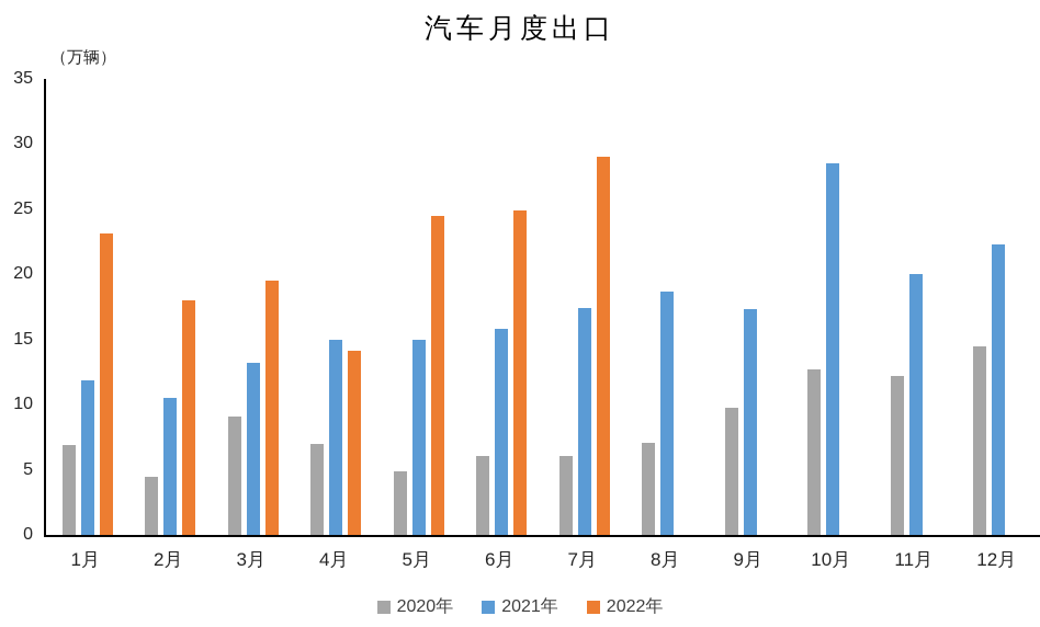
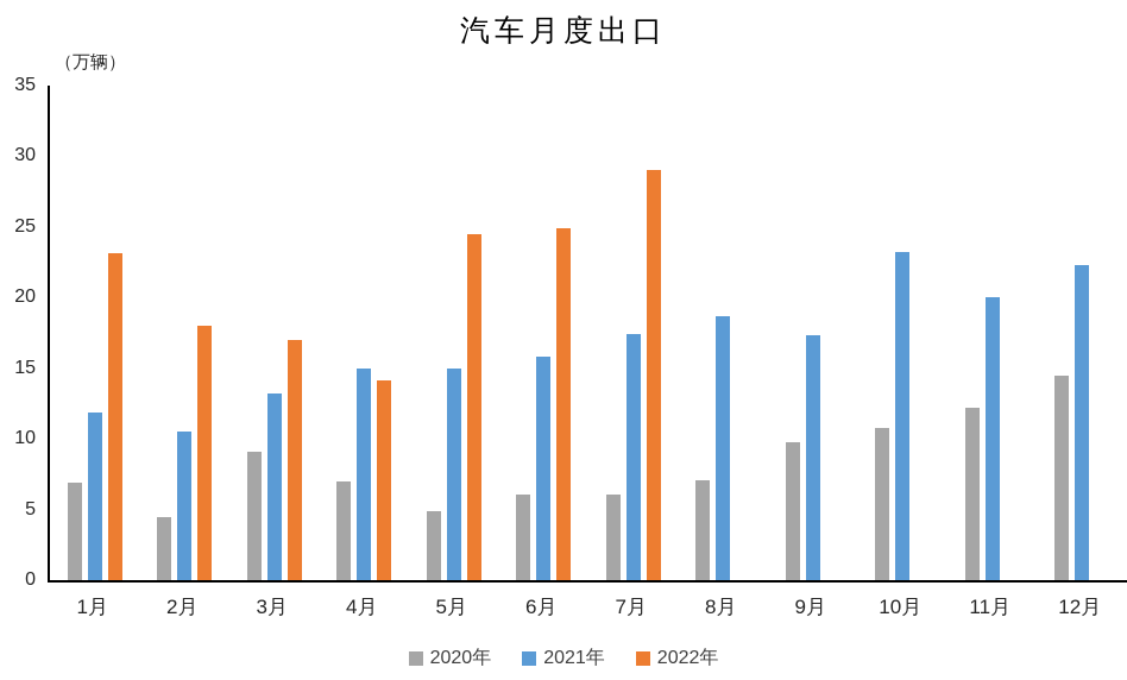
2022年/3月: 19.5 -> 17.0
2020年/10月: 12.7 -> 10.8
2021年/10月: 28.5 -> 23.2
